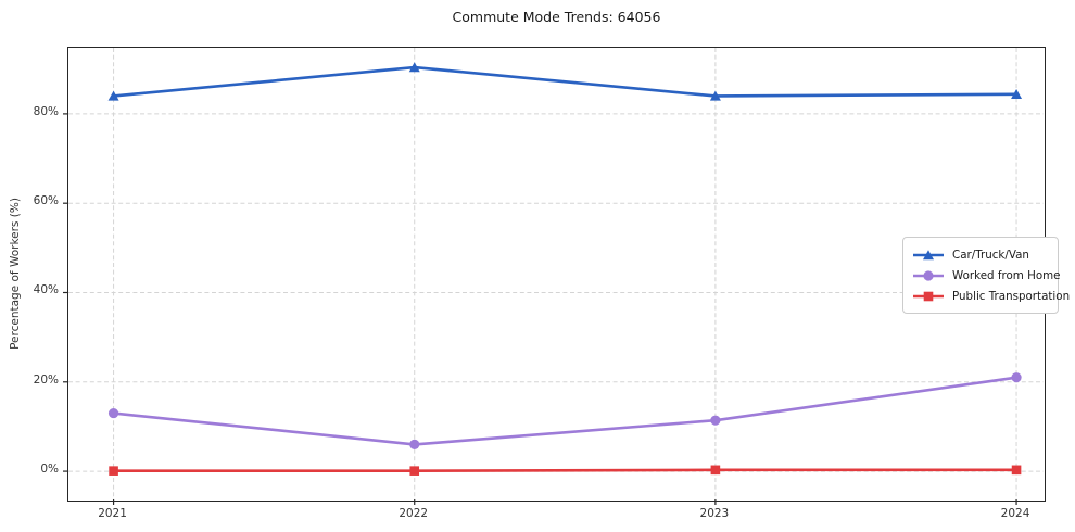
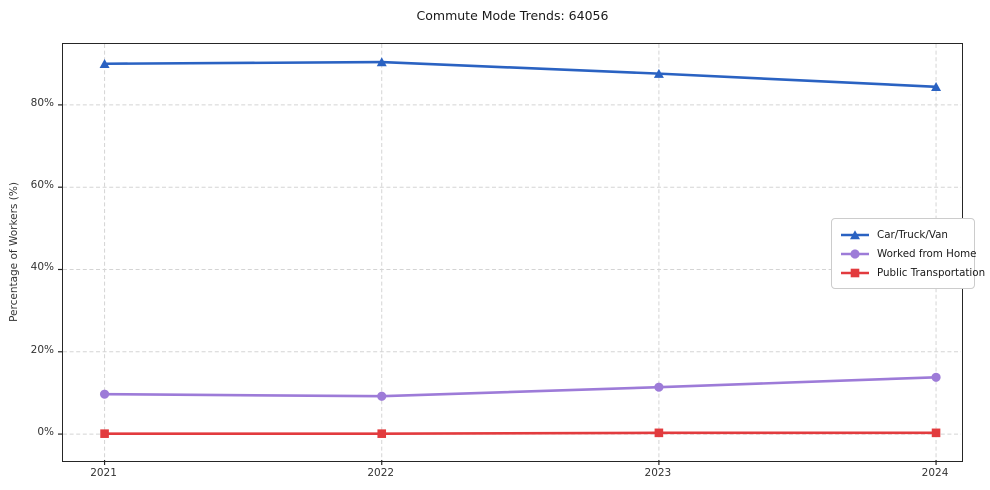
Car/Truck/Van/2021: 84% -> 90%
Worked from Home/2021: 13% -> 10%
Worked from Home/2022: 6% -> 9%
Car/Truck/Van/2023: 84% -> 88%
Worked from Home/2024: 21% -> 14%
